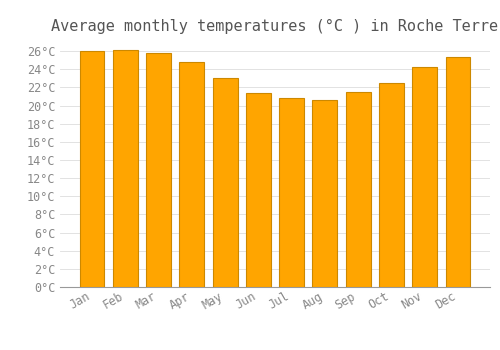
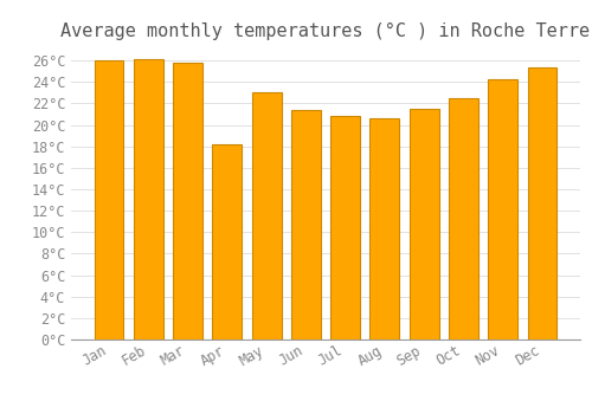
Apr: 24.8°C -> 18.2°C
